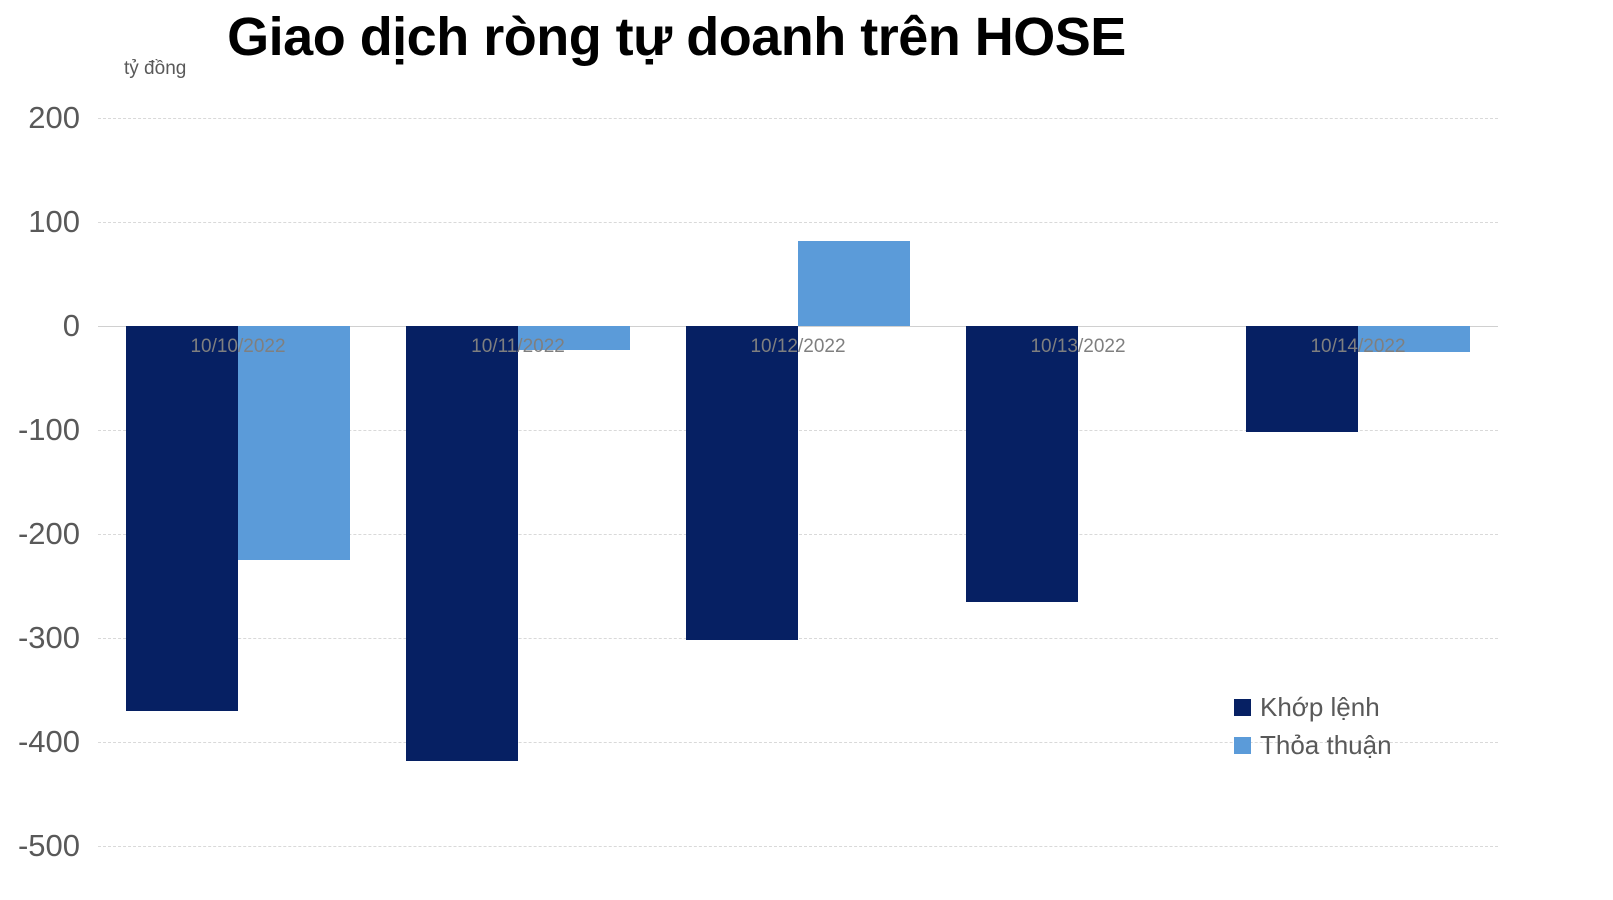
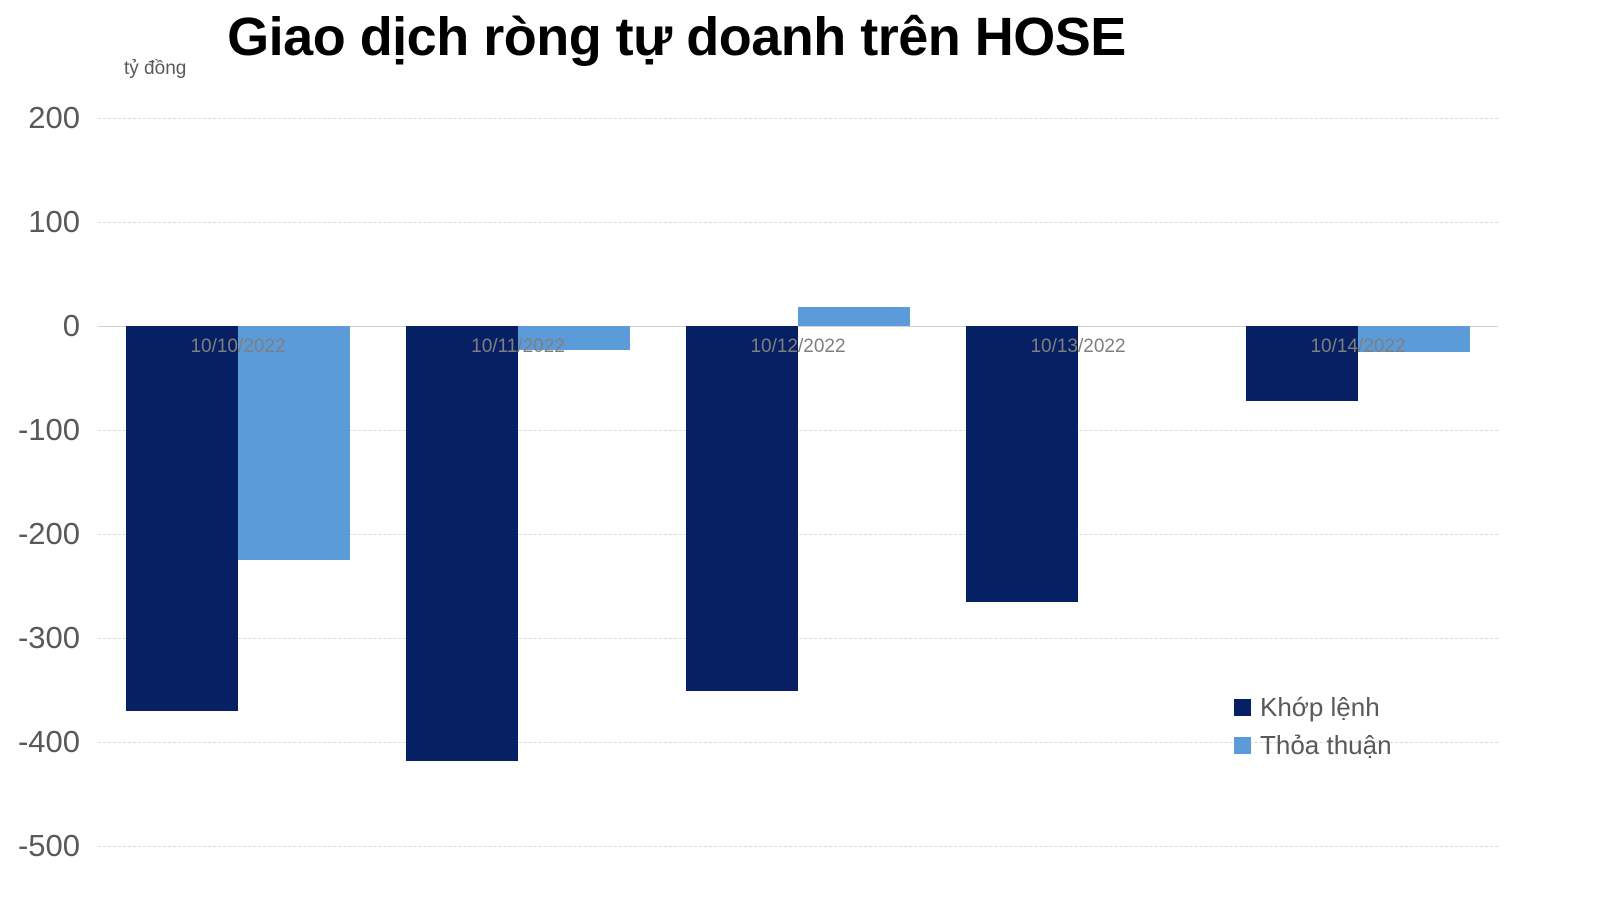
Khớp lệnh/10/12/2022: -302 -> -351
Thỏa thuận/10/12/2022: 82 -> 18
Khớp lệnh/10/14/2022: -102 -> -72
